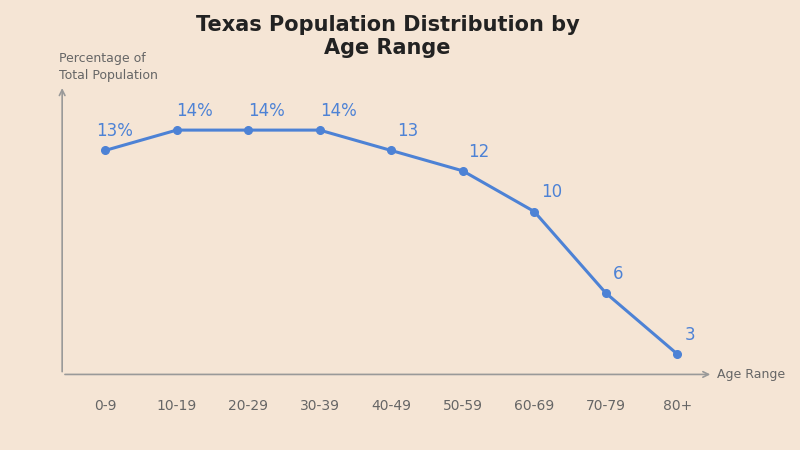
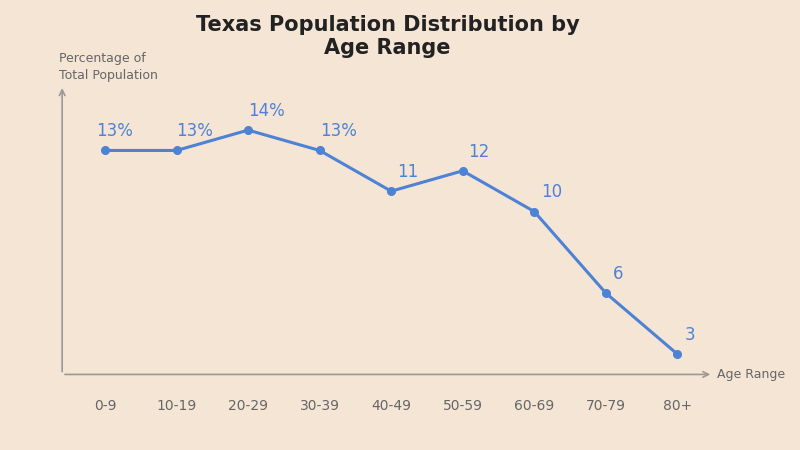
10-19: 14% -> 13%
30-39: 14% -> 13%
40-49: 13 -> 11
